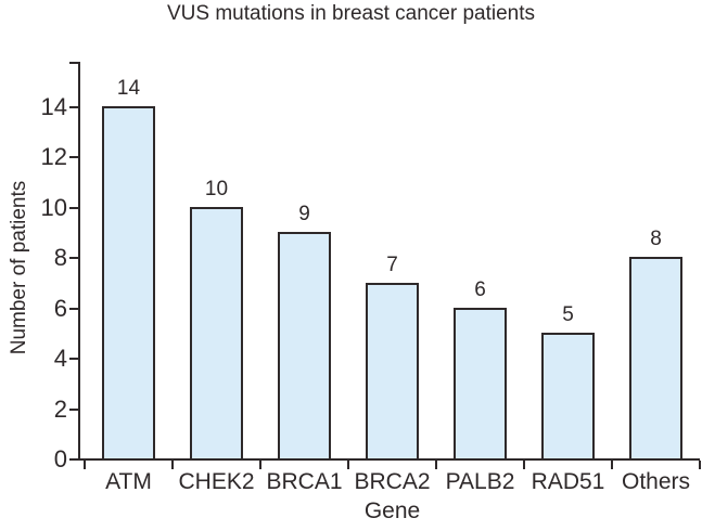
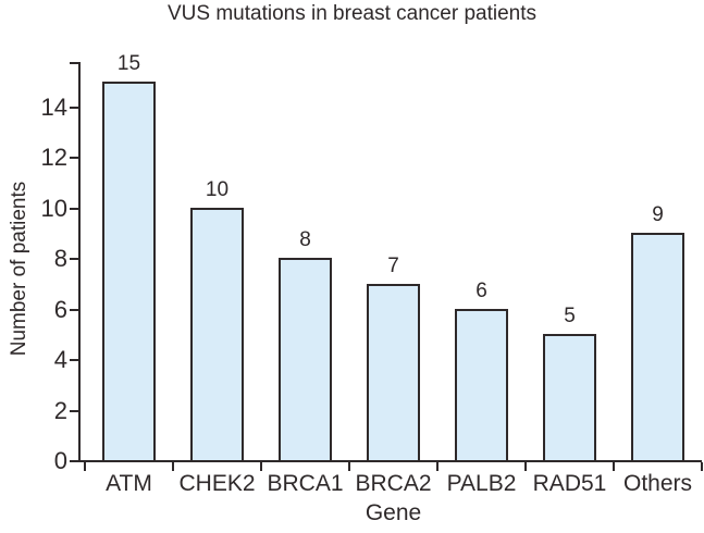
ATM: 14 -> 15
BRCA1: 9 -> 8
Others: 8 -> 9
